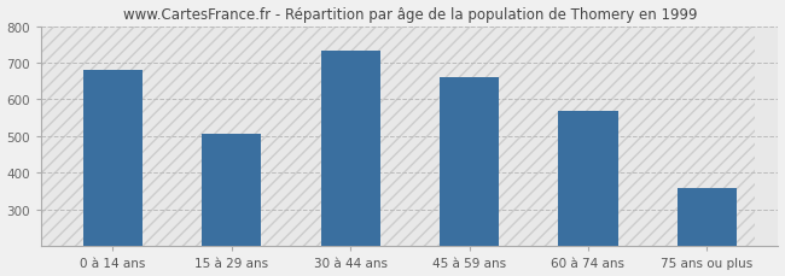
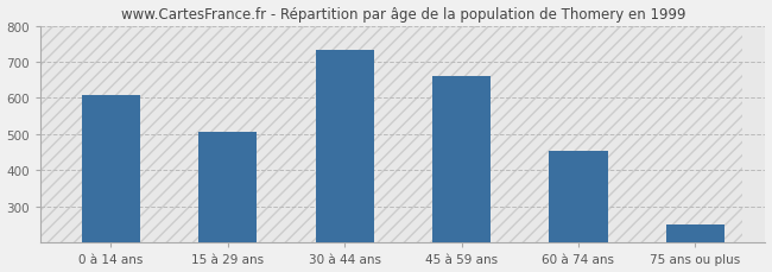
0 à 14 ans: 680 -> 608
60 à 74 ans: 570 -> 453
75 ans ou plus: 360 -> 250
